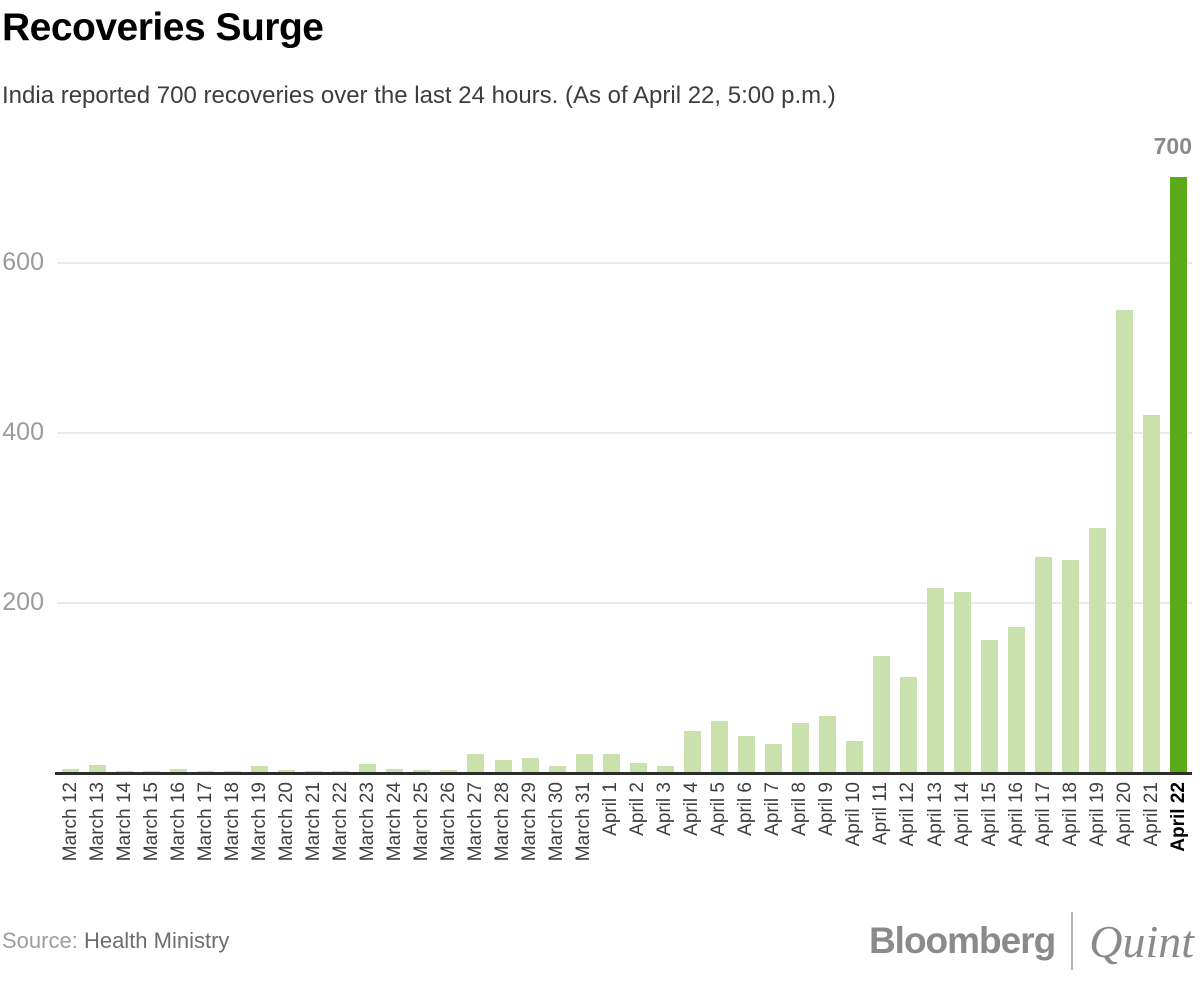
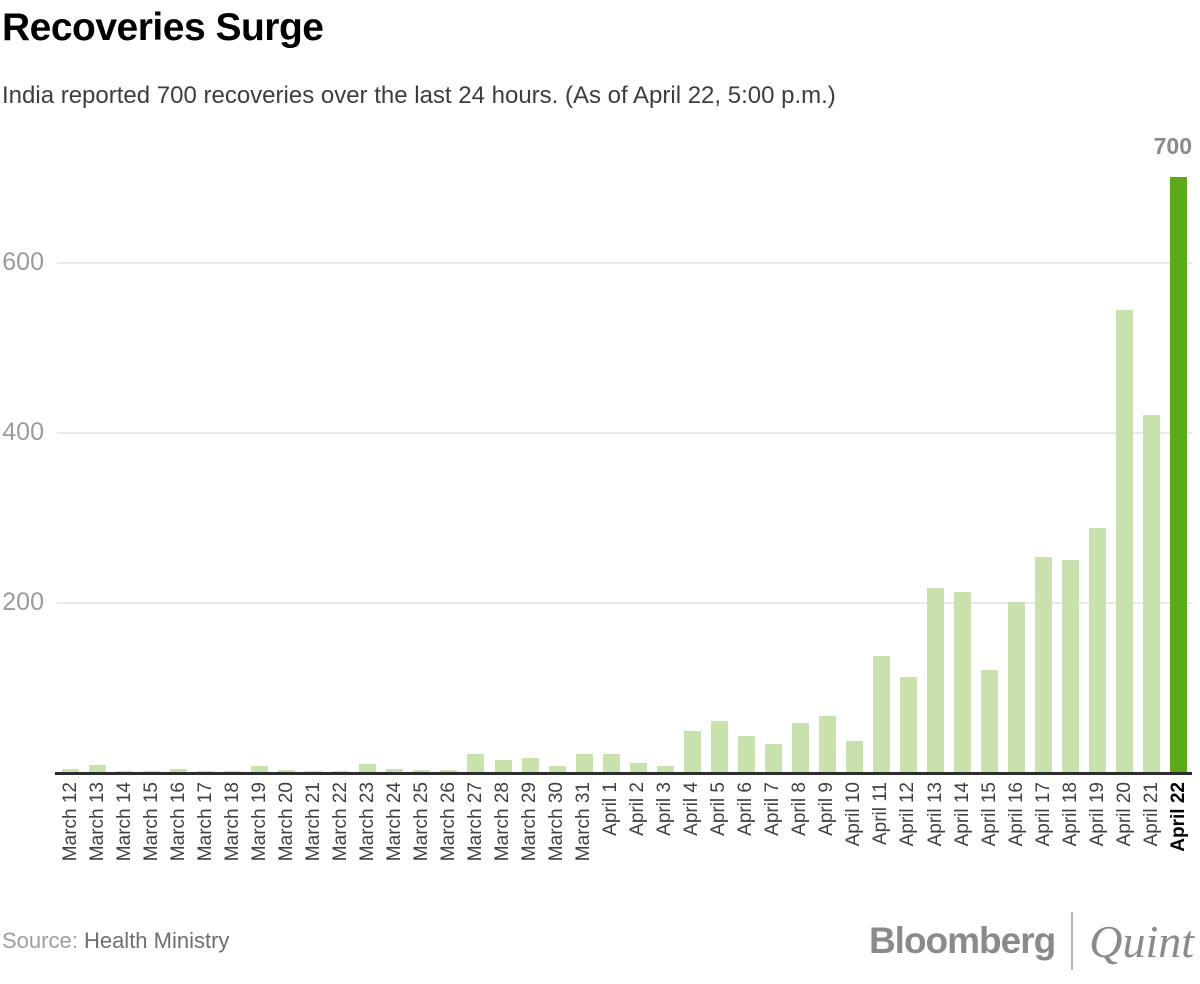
April 15: 160 -> 120
April 16: 170 -> 200
